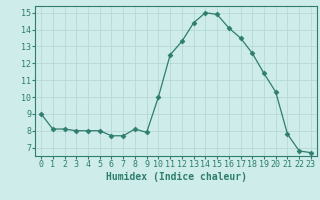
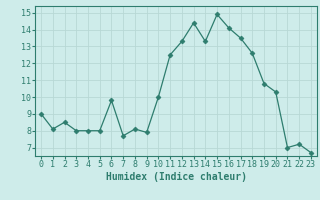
2: 8.1 -> 8.5
6: 7.7 -> 9.8
14: 15.0 -> 13.3
19: 11.4 -> 10.8
21: 7.8 -> 7.0
22: 6.8 -> 7.2
